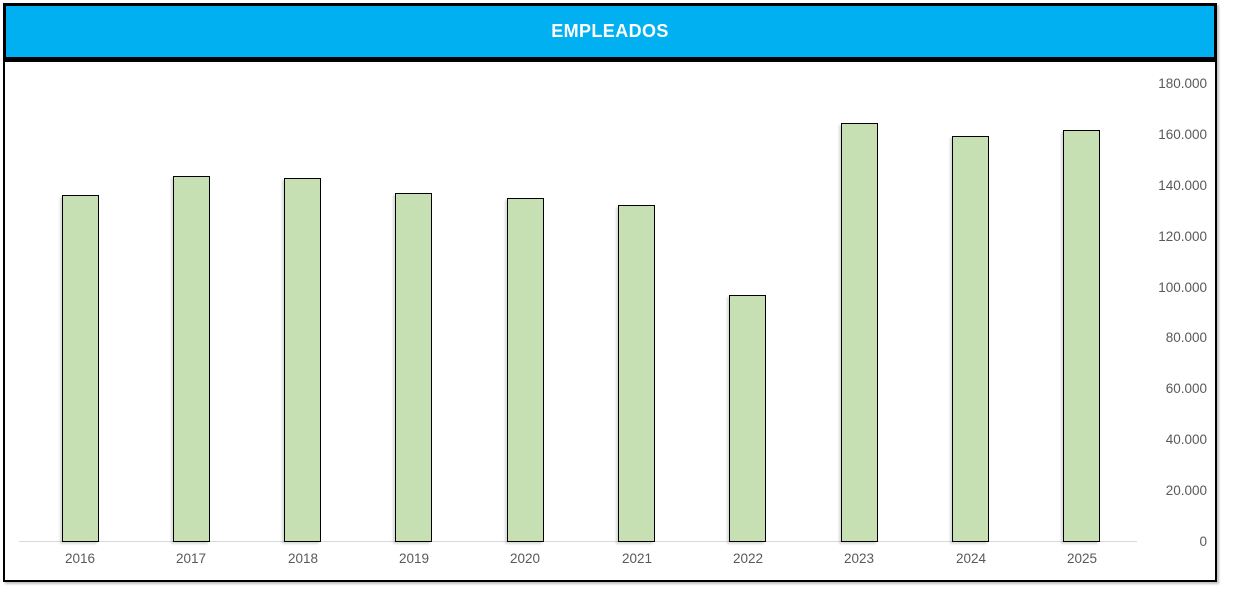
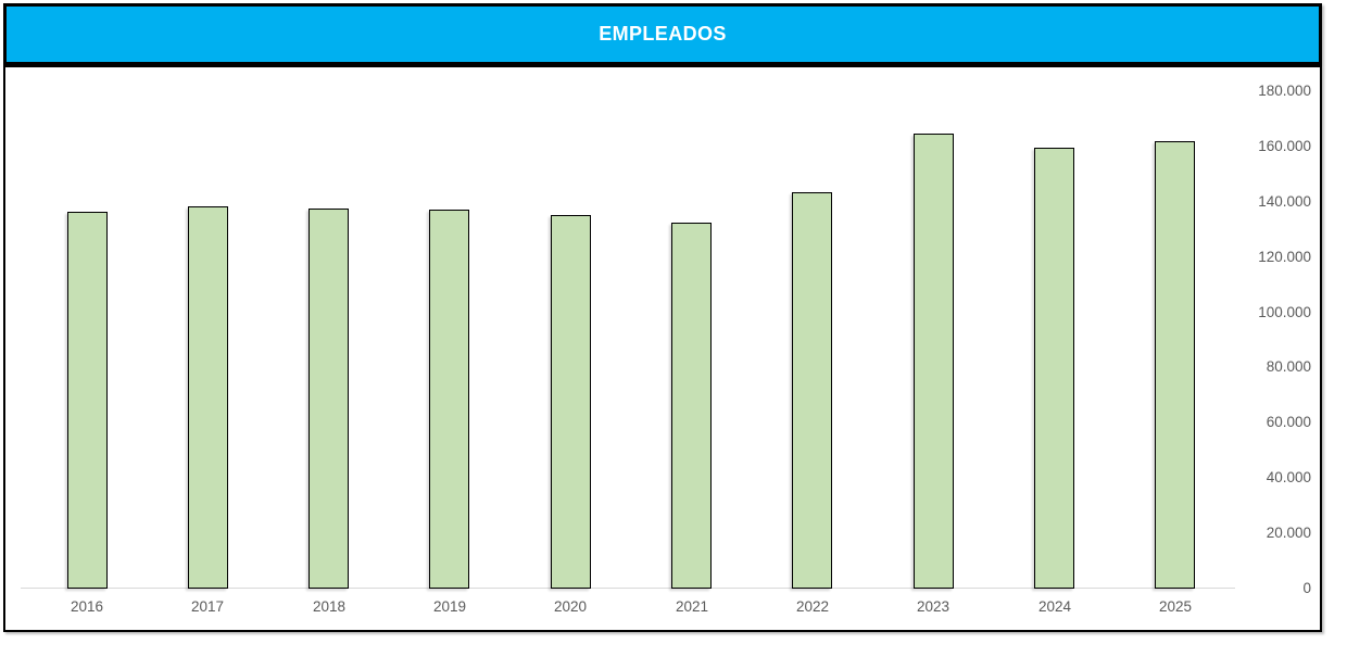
2017: 144000 -> 138000
2018: 143000 -> 138000
2022: 97000 -> 144000
